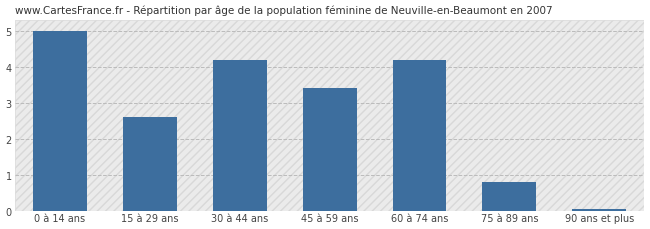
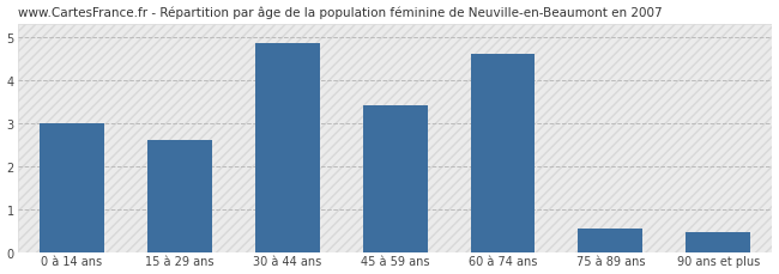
0 à 14 ans: 5.00 -> 3.00
30 à 44 ans: 4.20 -> 4.85
60 à 74 ans: 4.20 -> 4.60
75 à 89 ans: 0.80 -> 0.55
90 ans et plus: 0.05 -> 0.45
